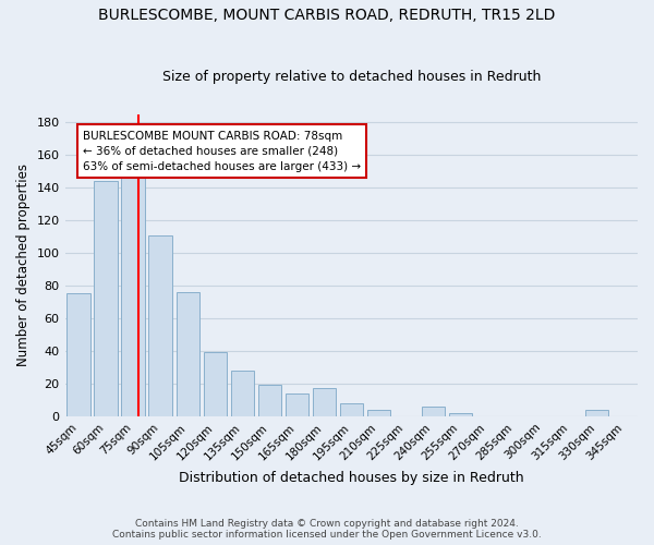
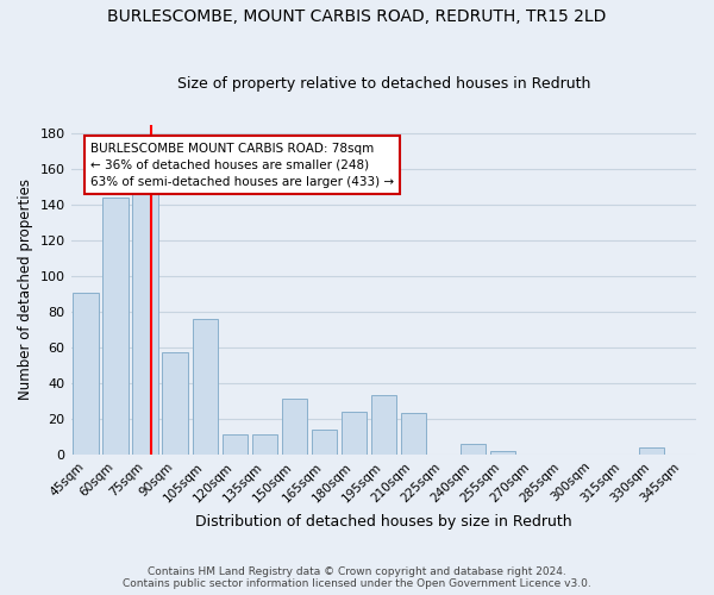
45sqm: 75 -> 91
90sqm: 111 -> 57
120sqm: 39 -> 11
135sqm: 28 -> 11
150sqm: 19 -> 31
180sqm: 17 -> 24
195sqm: 8 -> 33
210sqm: 4 -> 23
